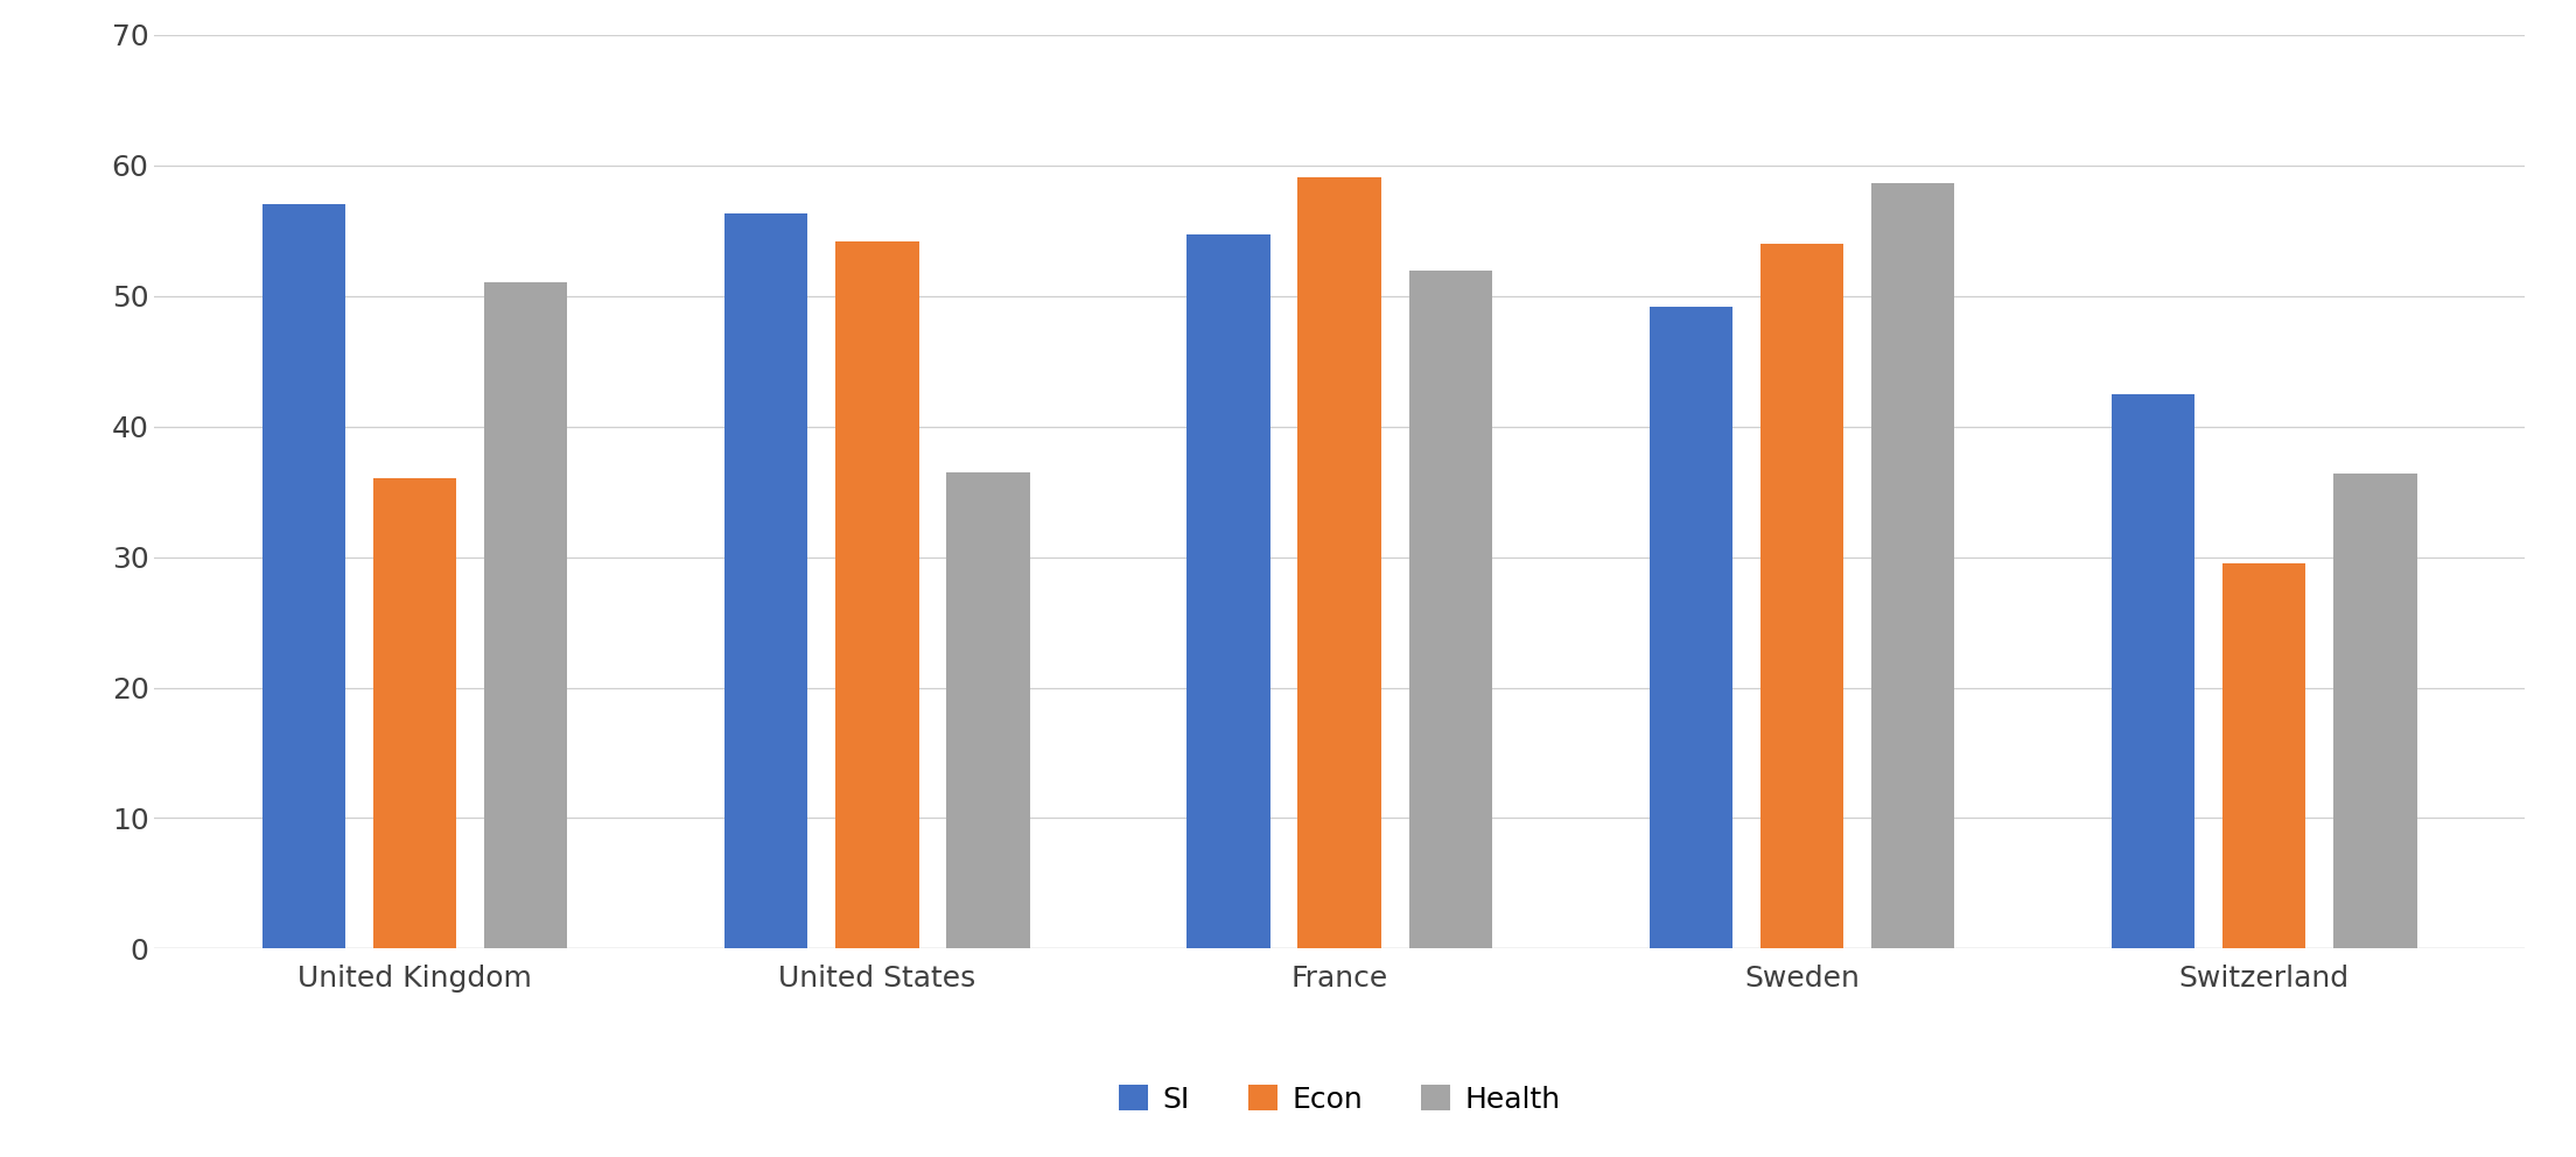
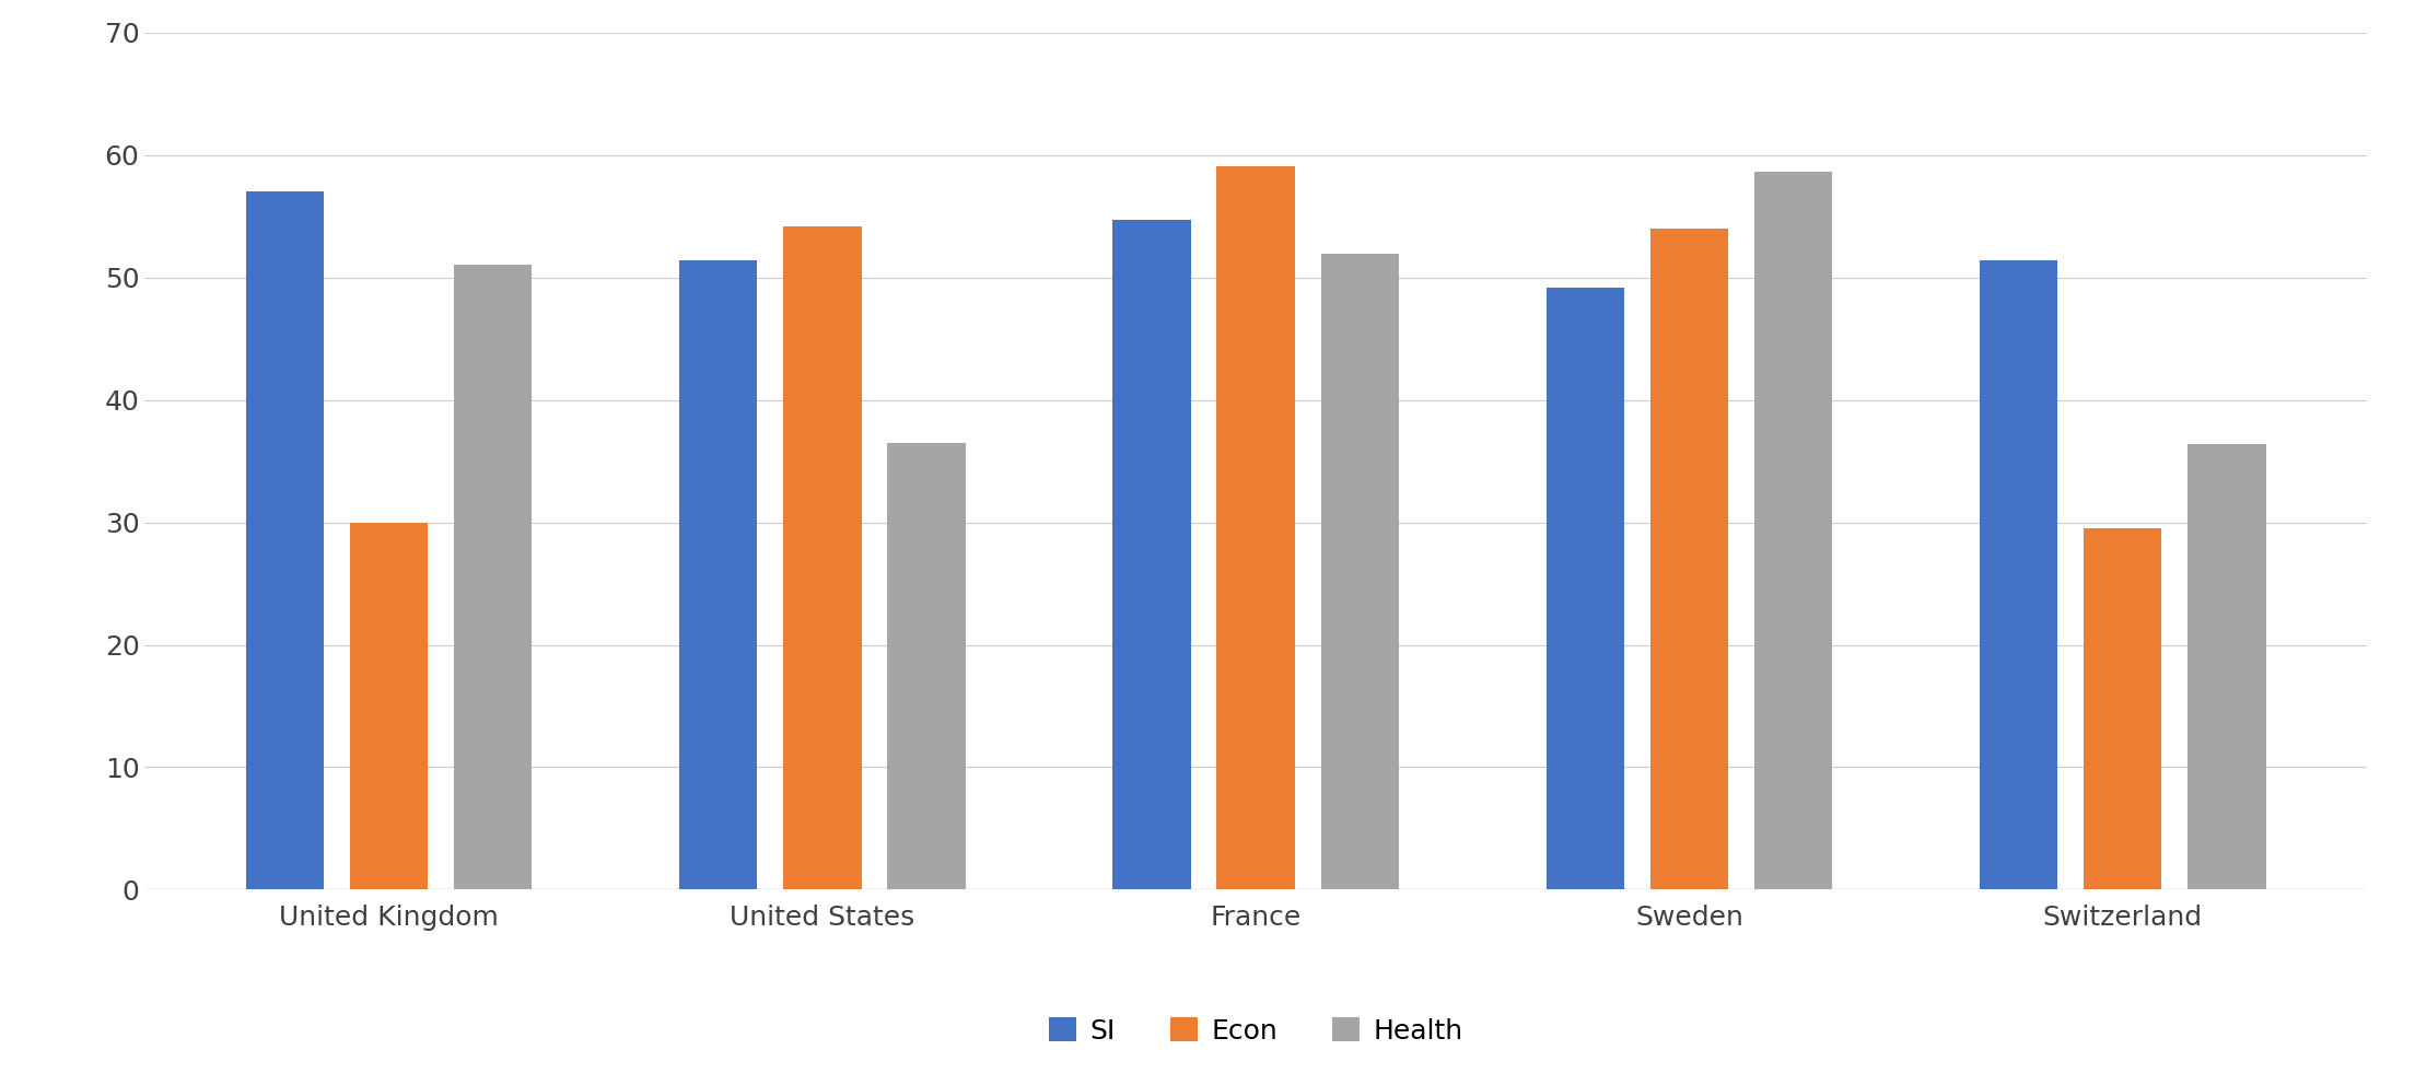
Econ/United Kingdom: 36.0 -> 30.0
SI/United States: 56.3 -> 51.4
SI/Switzerland: 42.5 -> 51.4
